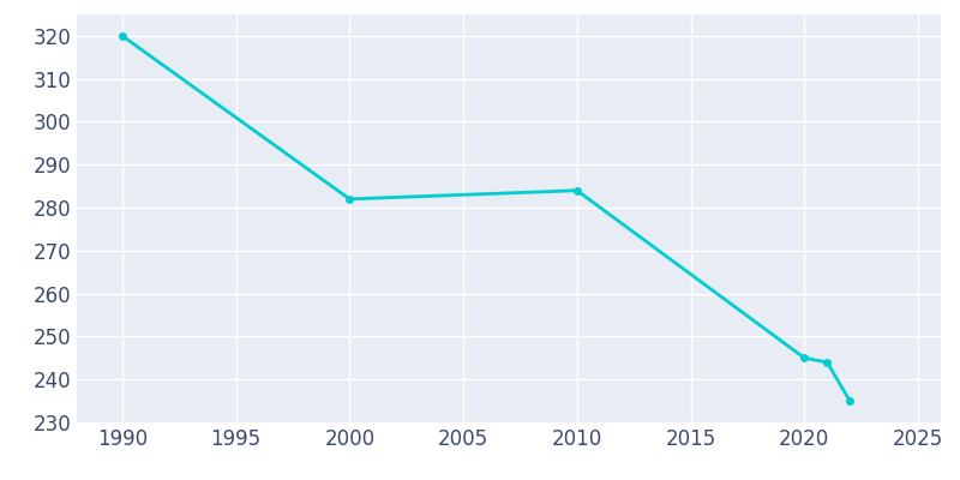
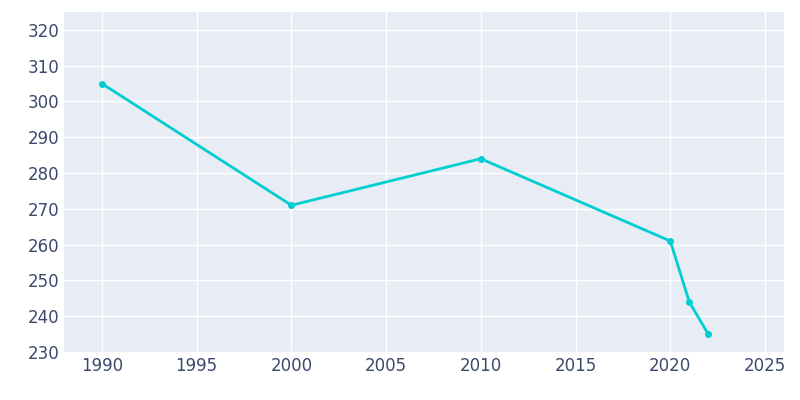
1990: 320 -> 305
2000: 282 -> 271
2020: 245 -> 261
